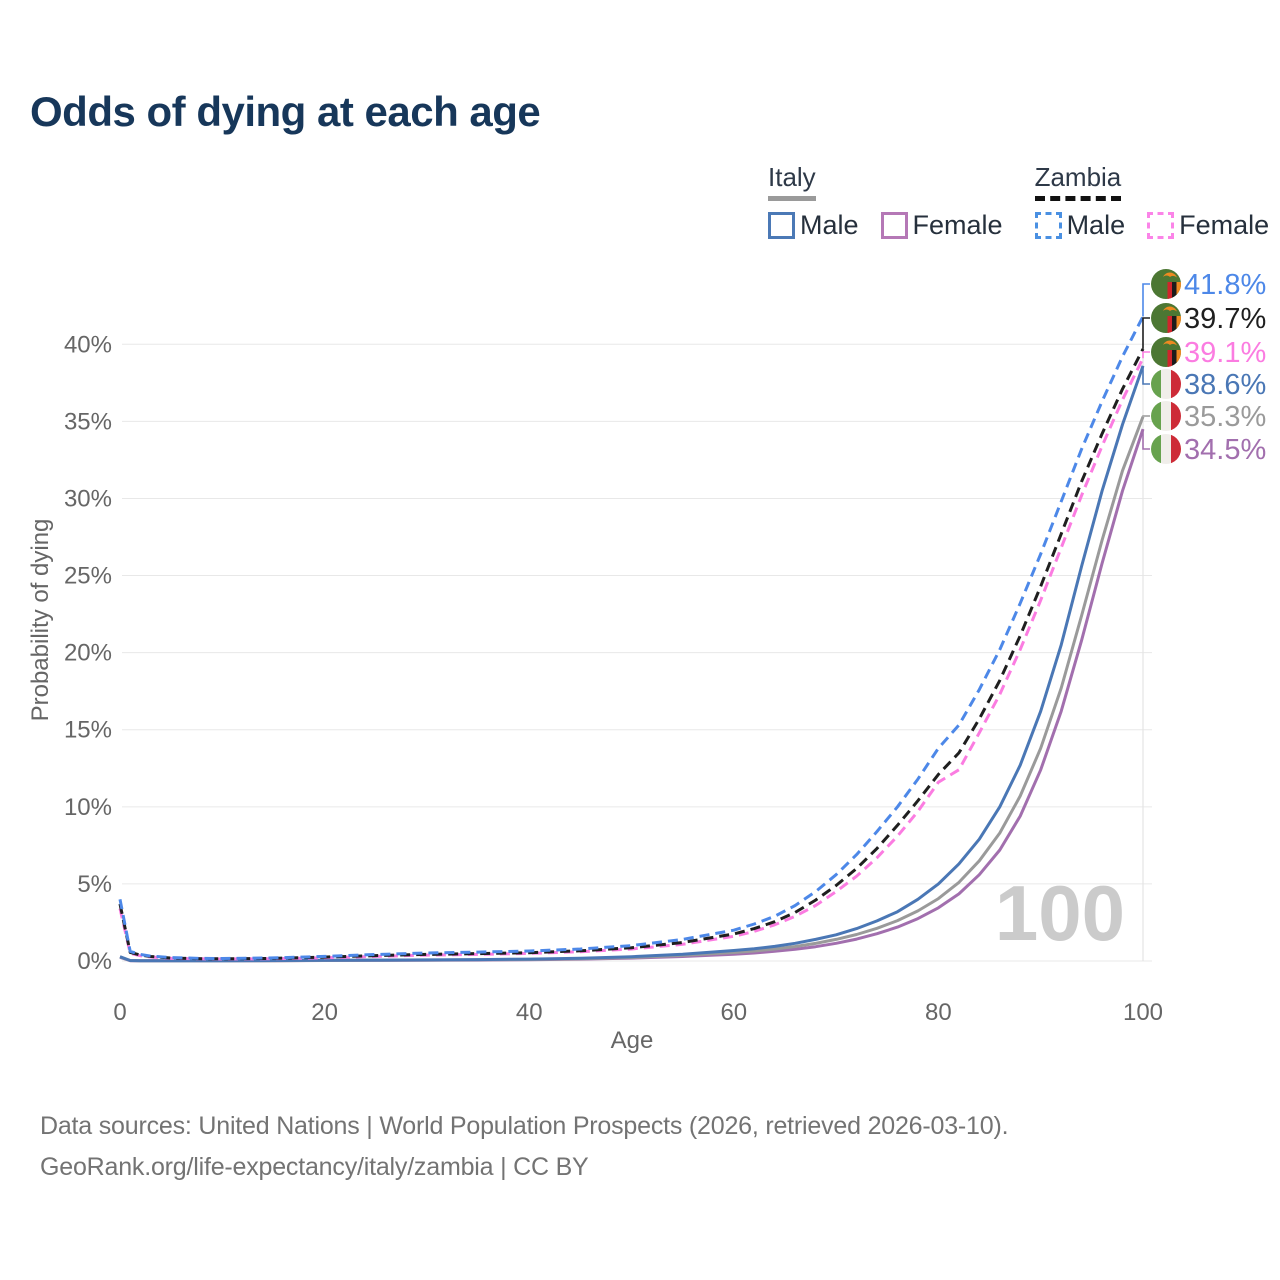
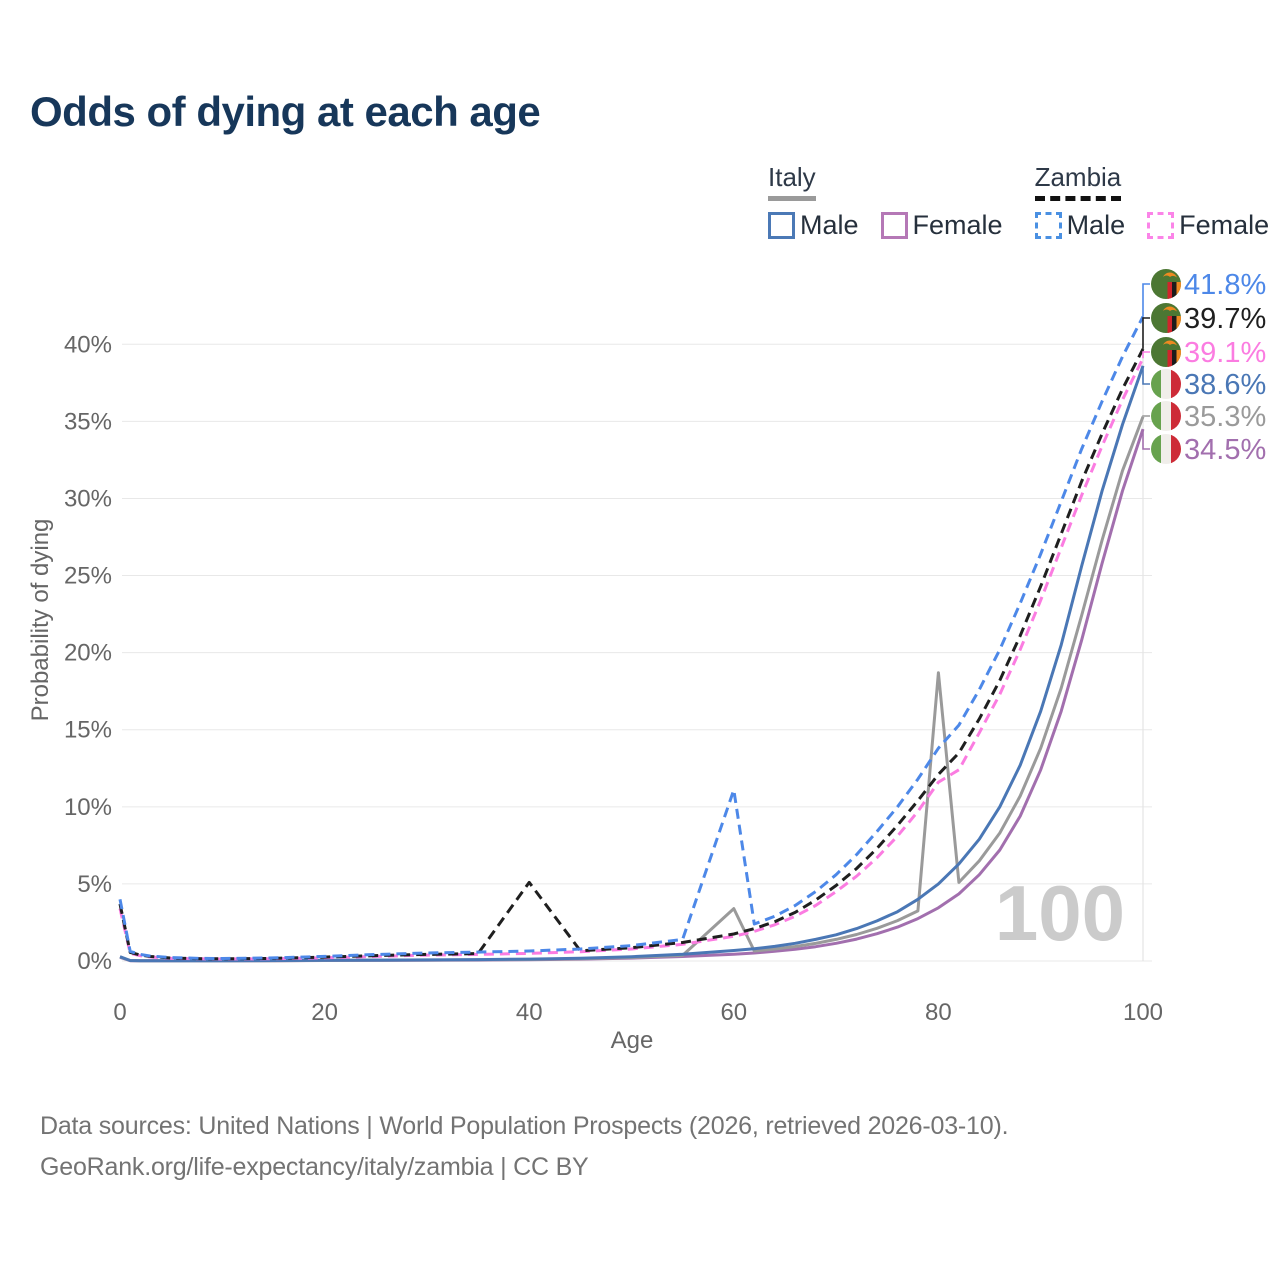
Zambia/40: 0.5% -> 5.1%
Zambia Male/60: 2.0% -> 11.1%
Italy/60: 0.6% -> 3.4%
Italy/80: 4.0% -> 18.7%
